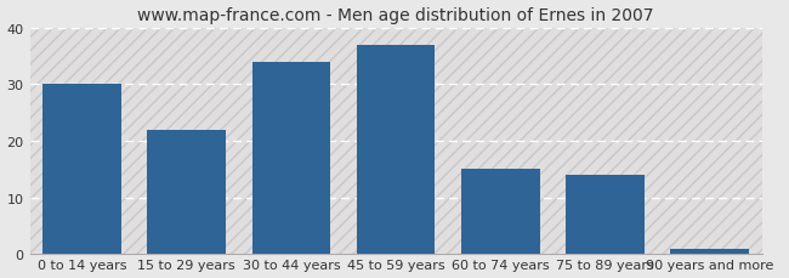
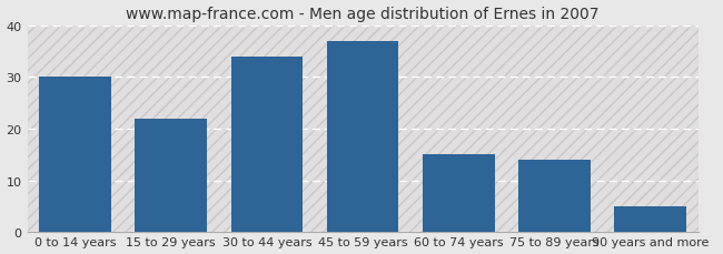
90 years and more: 1 -> 5
